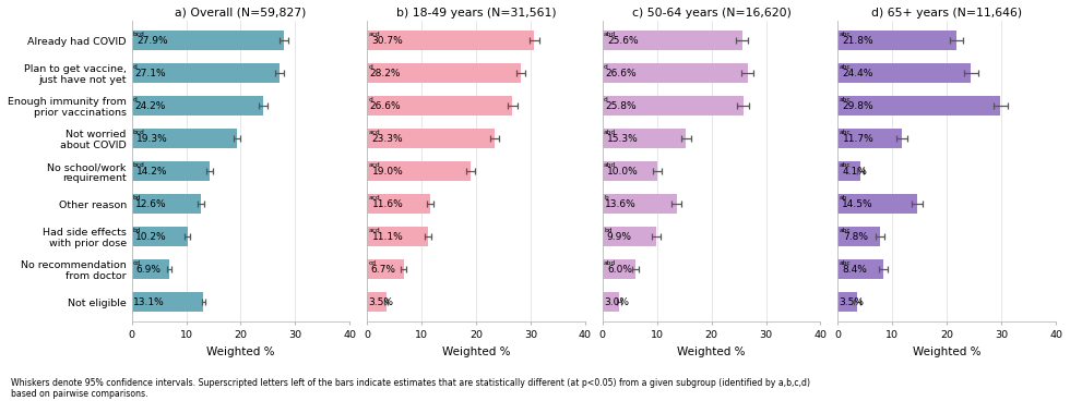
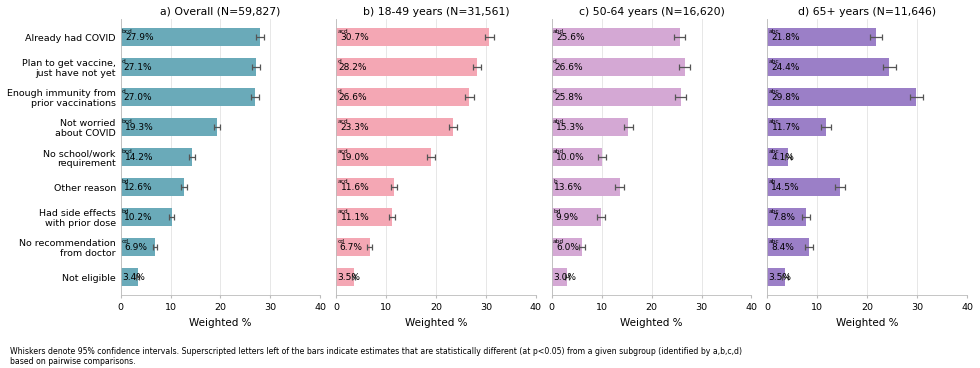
a) Overall (N=59,827)/Enough immunity from prior vaccinations: 24.2% -> 27.0%
a) Overall (N=59,827)/Not eligible: 13.1% -> 3.4%
